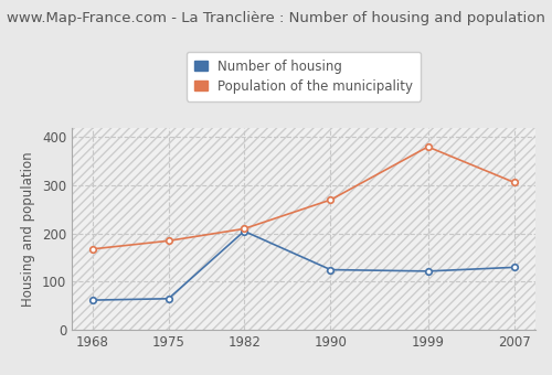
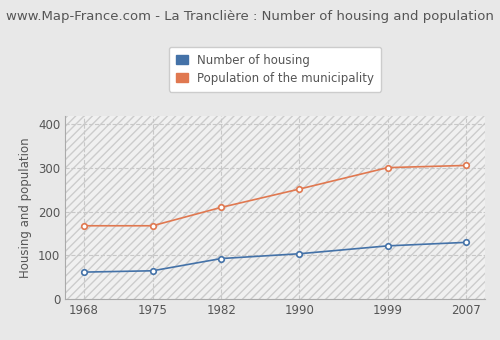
Population of the municipality/1975: 185 -> 168
Number of housing/1982: 205 -> 93
Number of housing/1990: 125 -> 104
Population of the municipality/1990: 270 -> 252
Population of the municipality/1999: 380 -> 301
